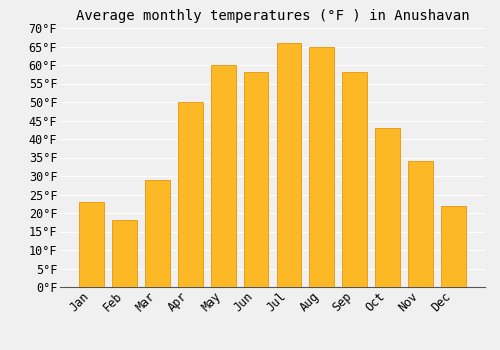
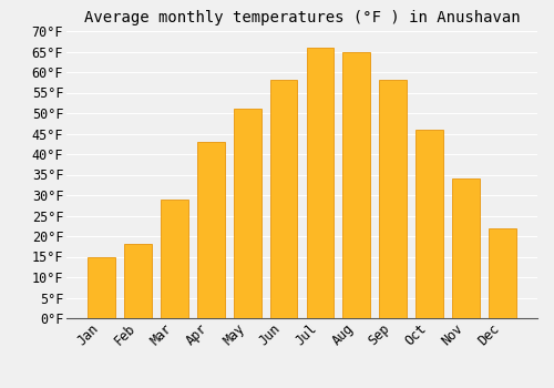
Jan: 23°F -> 15°F
Apr: 50°F -> 43°F
May: 60°F -> 51°F
Oct: 43°F -> 46°F
